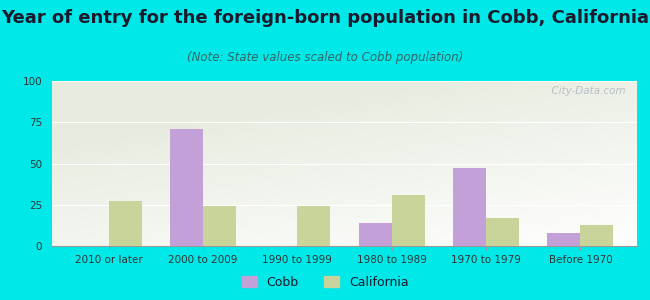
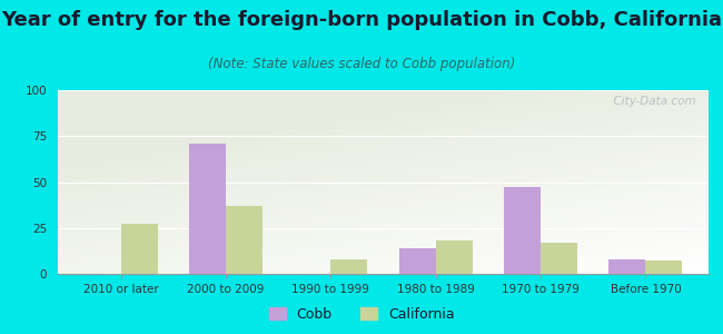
California/2000 to 2009: 24 -> 37
California/1990 to 1999: 24 -> 8
California/1980 to 1989: 31 -> 18
California/Before 1970: 13 -> 7
